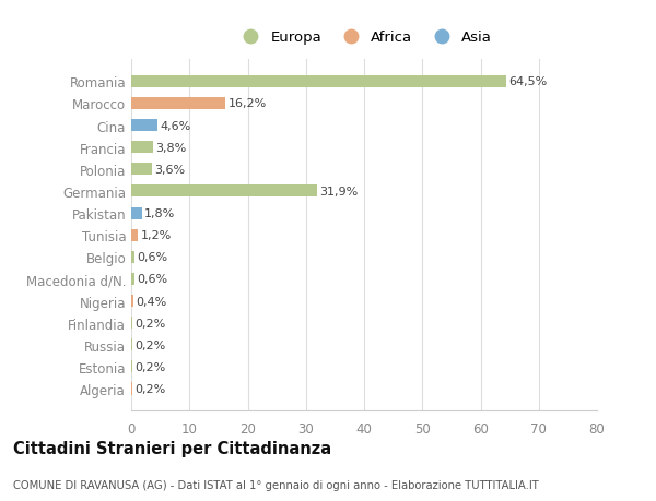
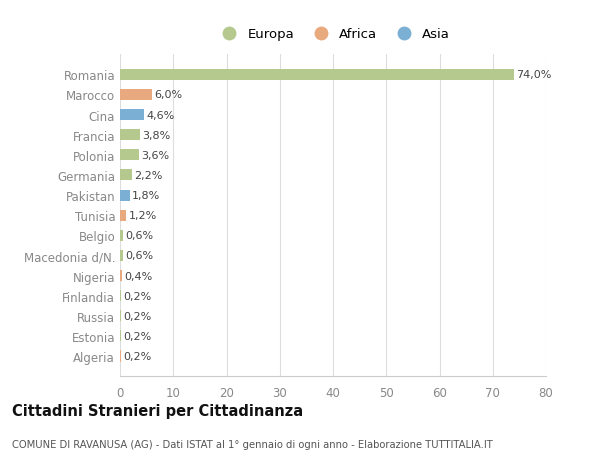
Romania: 64,5% -> 74,0%
Marocco: 16,2% -> 6,0%
Germania: 31,9% -> 2,2%
